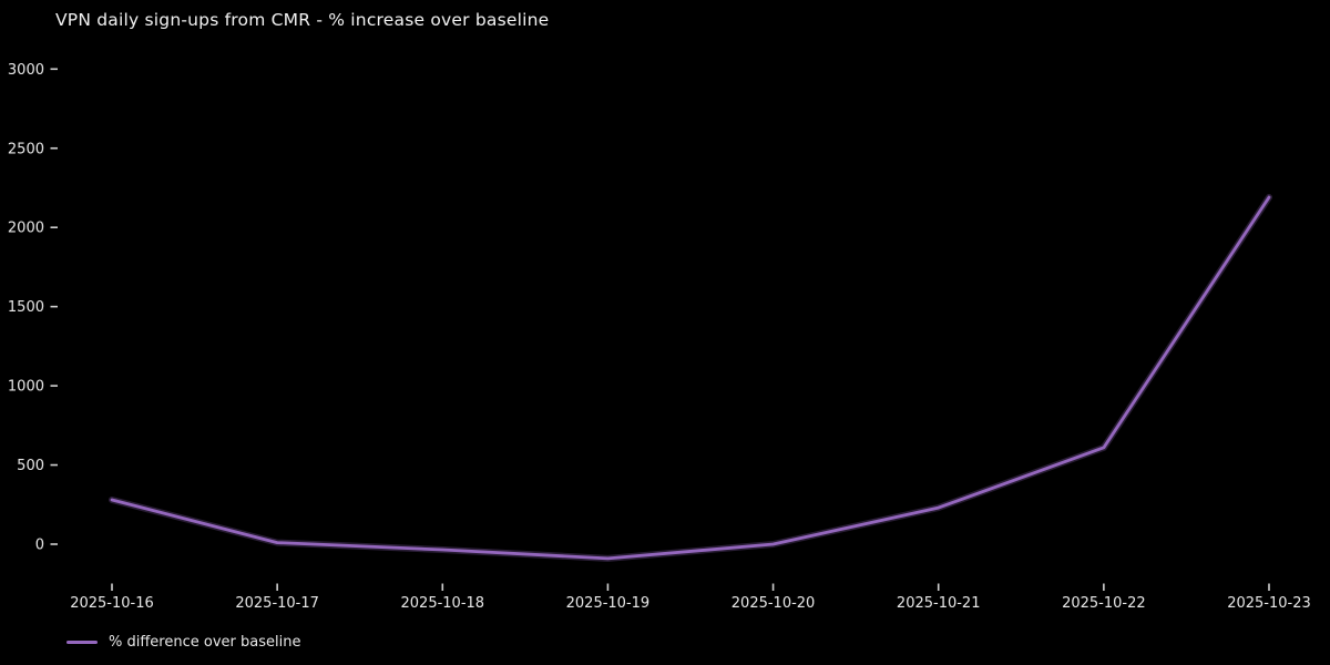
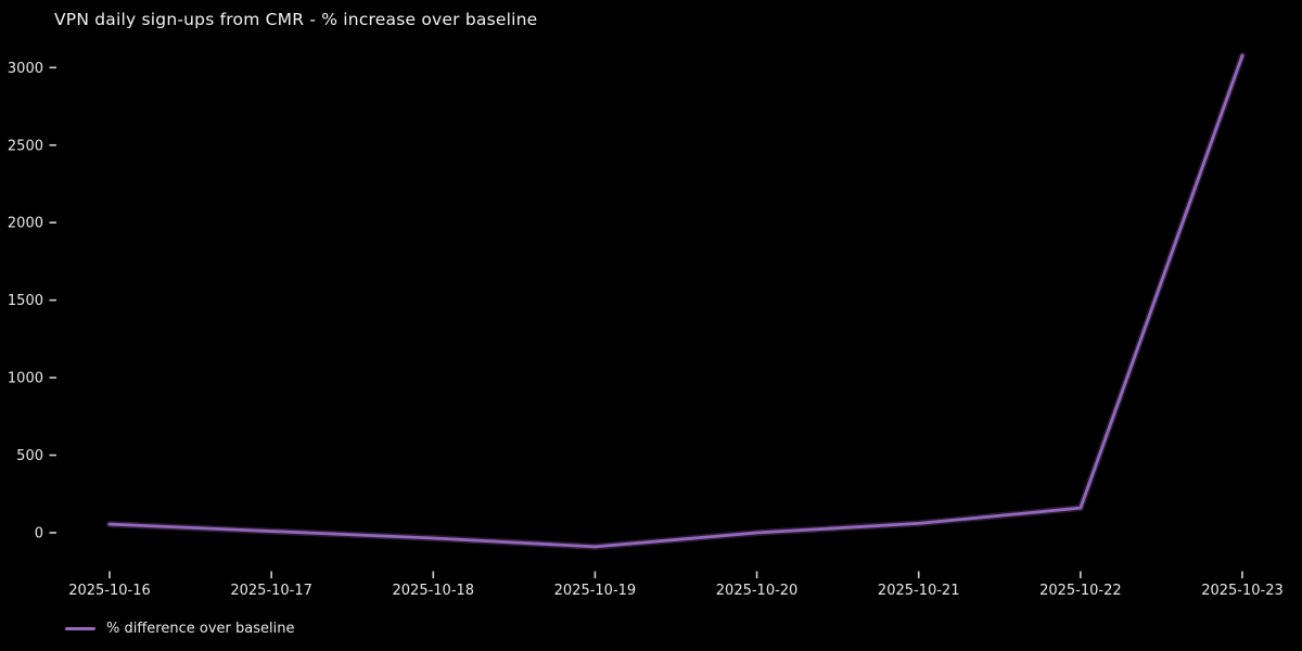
2025-10-16: 280 -> 60
2025-10-21: 230 -> 60
2025-10-22: 610 -> 160
2025-10-23: 2190 -> 3080
